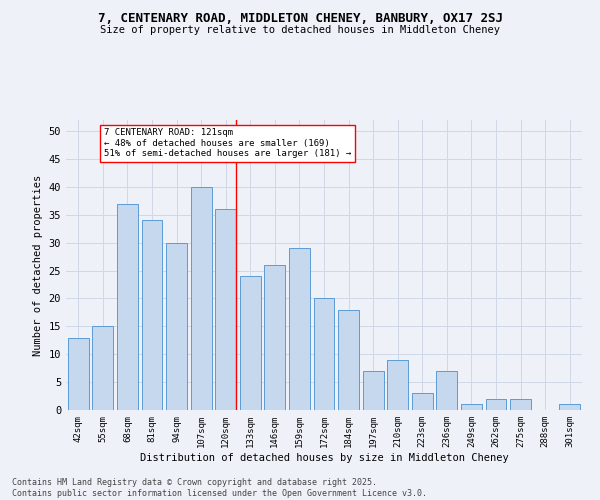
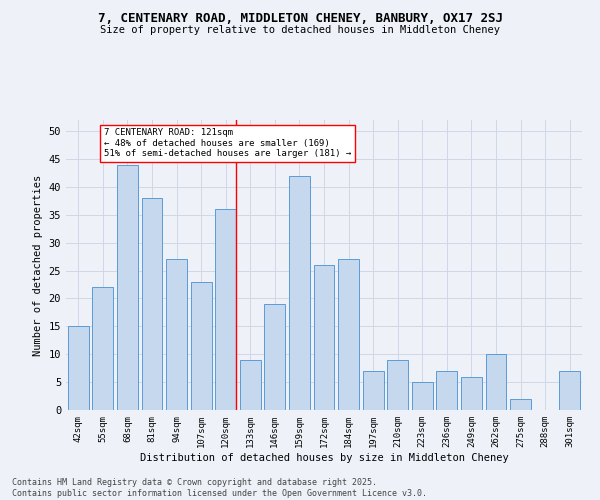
42sqm: 13 -> 15
55sqm: 15 -> 22
68sqm: 37 -> 44
81sqm: 34 -> 38
94sqm: 30 -> 27
107sqm: 40 -> 23
133sqm: 24 -> 9
146sqm: 26 -> 19
159sqm: 29 -> 42
172sqm: 20 -> 26
184sqm: 18 -> 27
223sqm: 3 -> 5
249sqm: 1 -> 6
262sqm: 2 -> 10
301sqm: 1 -> 7
